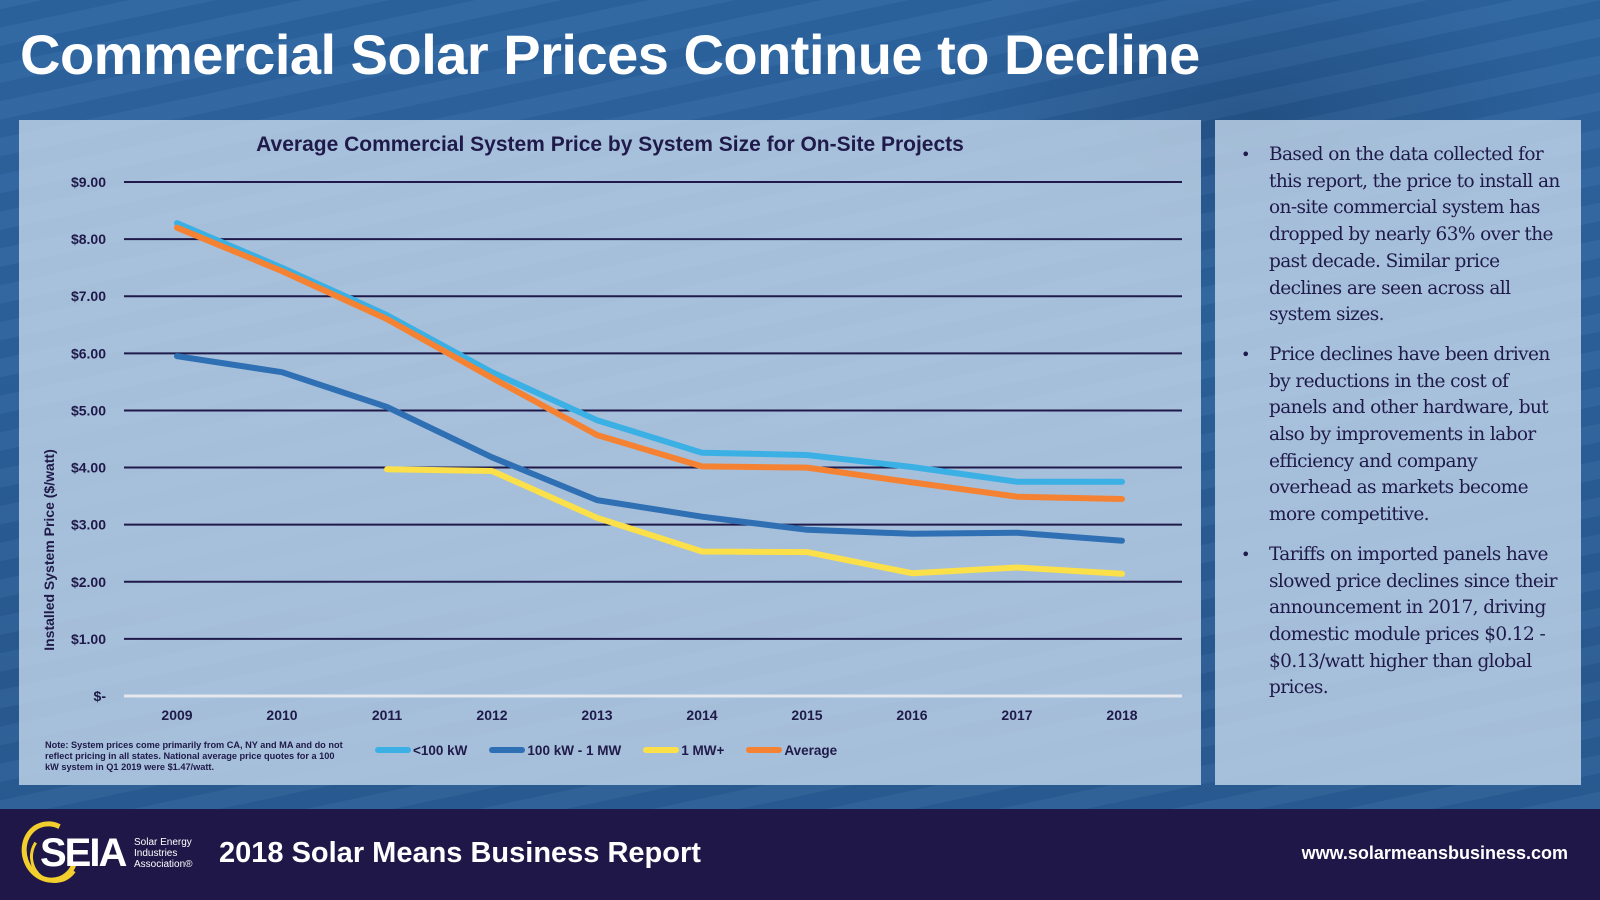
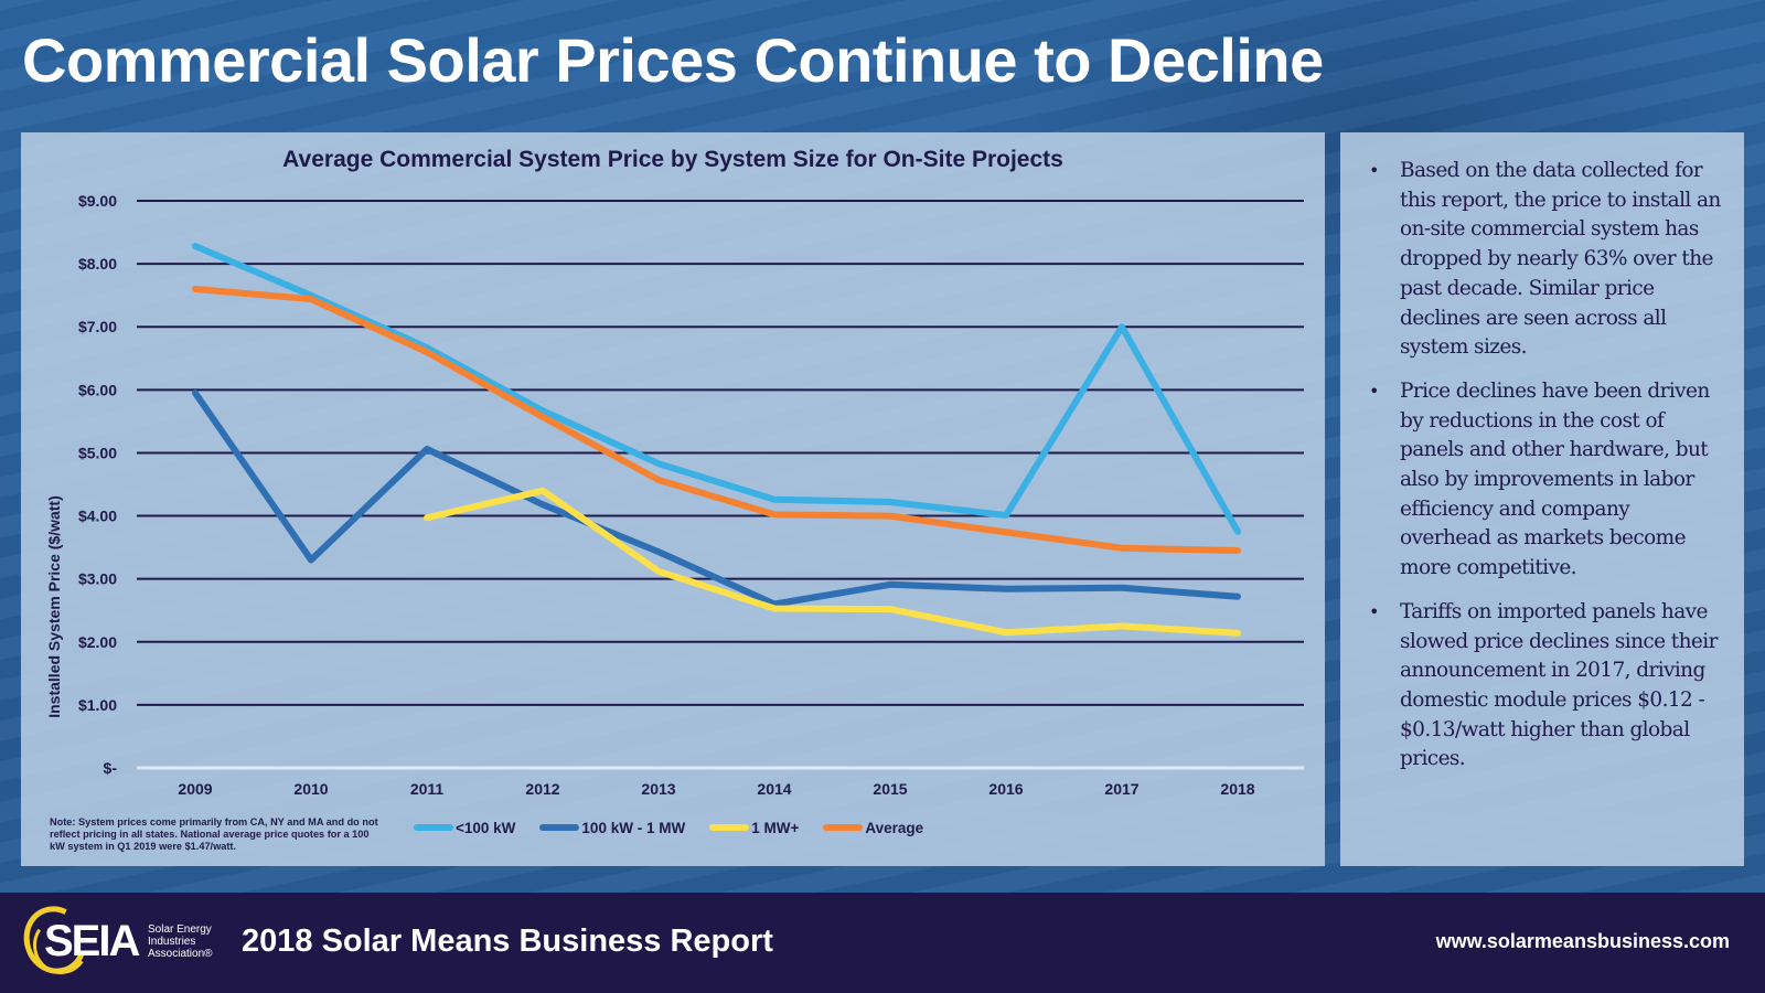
Average/2009: $8.2 -> $7.6
100 kW - 1 MW/2010: $5.7 -> $3.3
1 MW+/2012: $3.9 -> $4.4
100 kW - 1 MW/2014: $3.1 -> $2.6
<100 kW/2017: $3.8 -> $7.0
